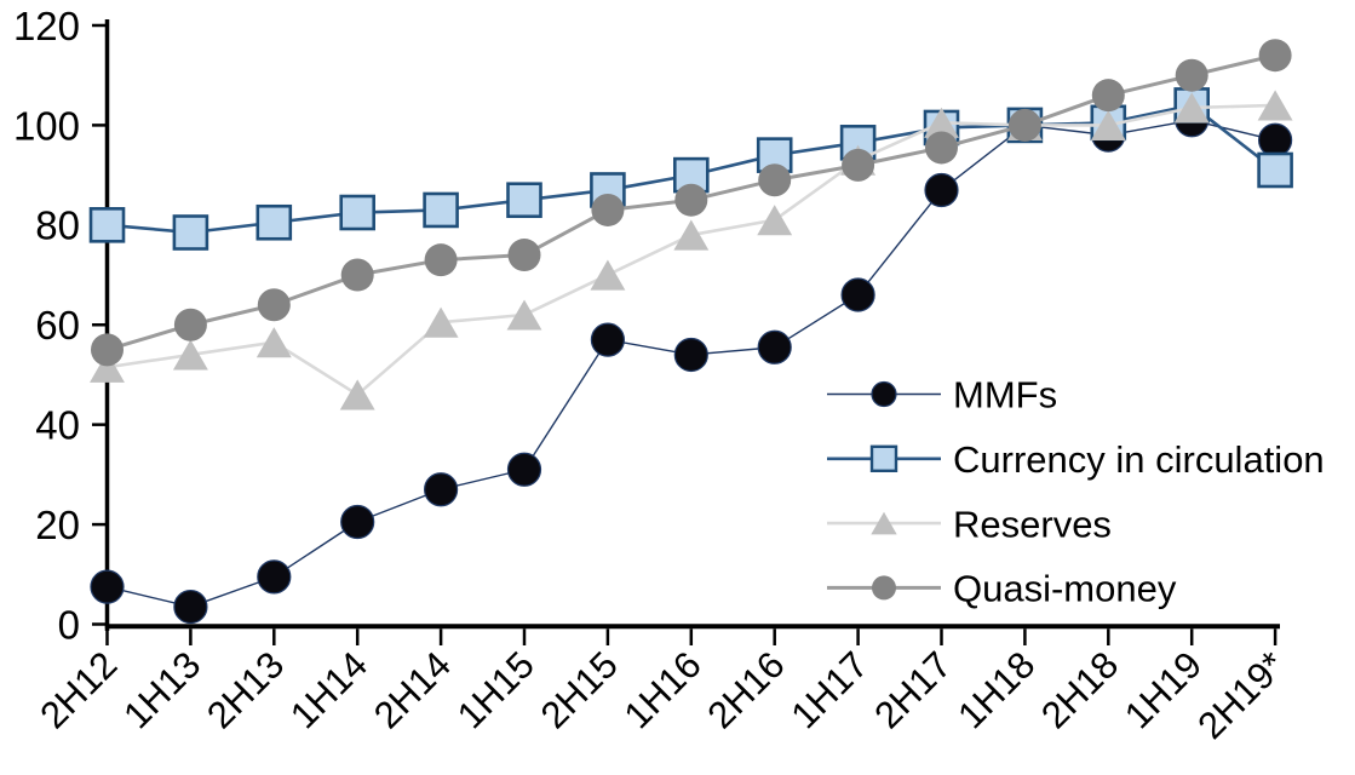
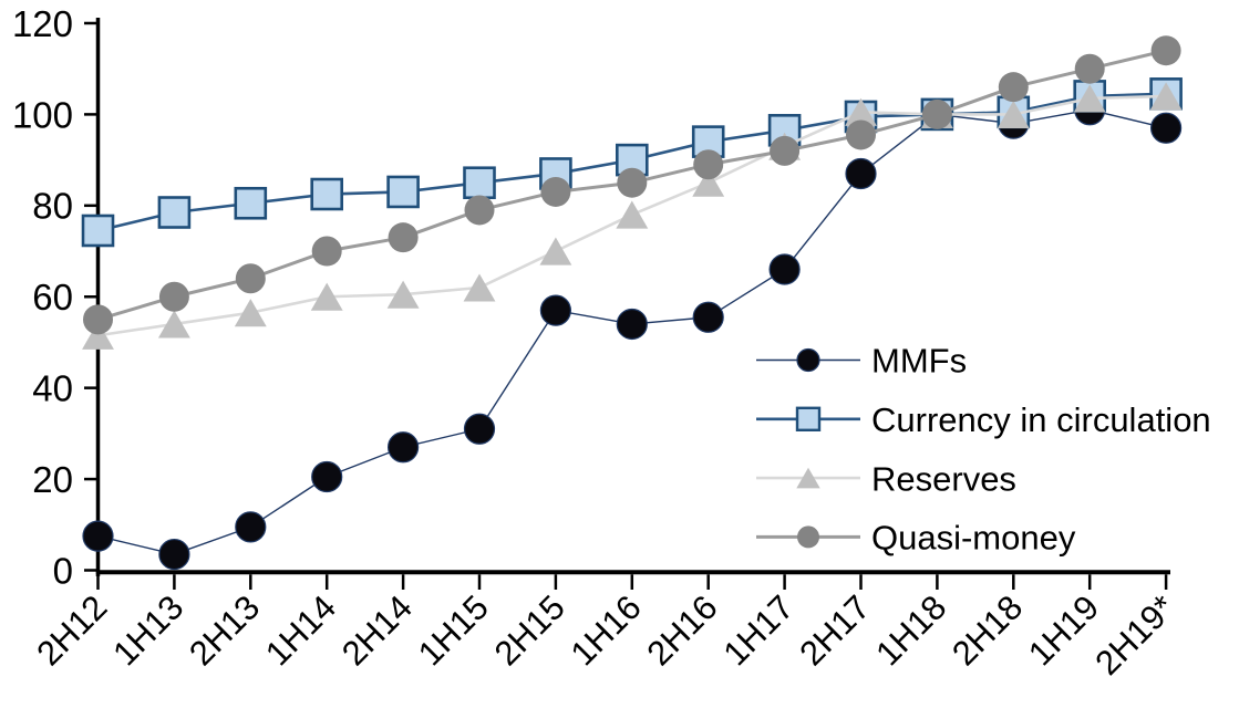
Currency in circulation/2H12: 80 -> 74
Reserves/1H14: 46 -> 60
Quasi-money/1H15: 74 -> 79
Reserves/2H16: 81 -> 85
Currency in circulation/2H19*: 91 -> 104
